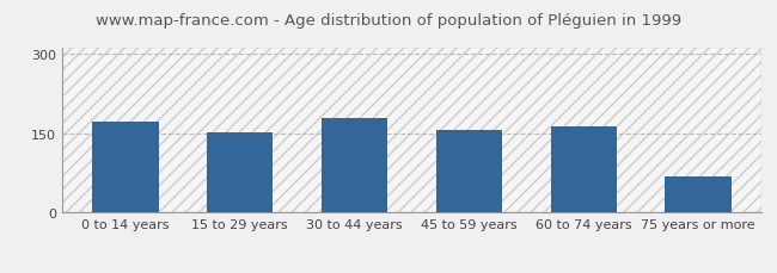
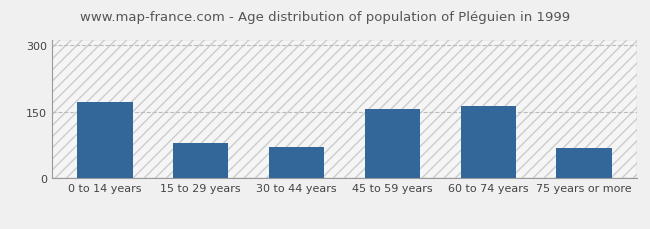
15 to 29 years: 151 -> 80
30 to 44 years: 178 -> 70
